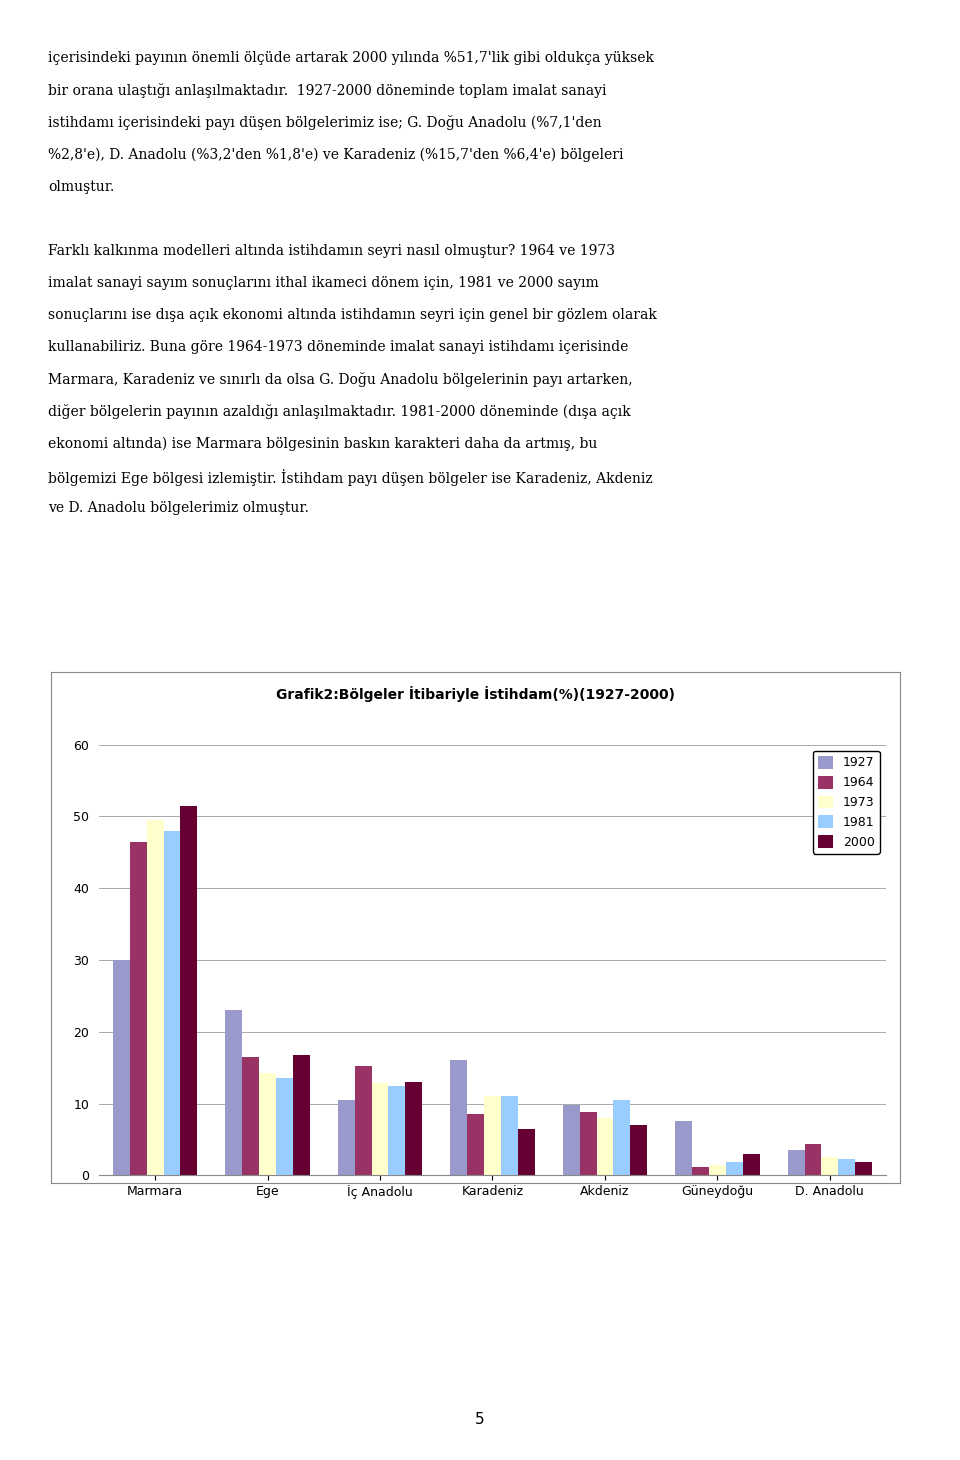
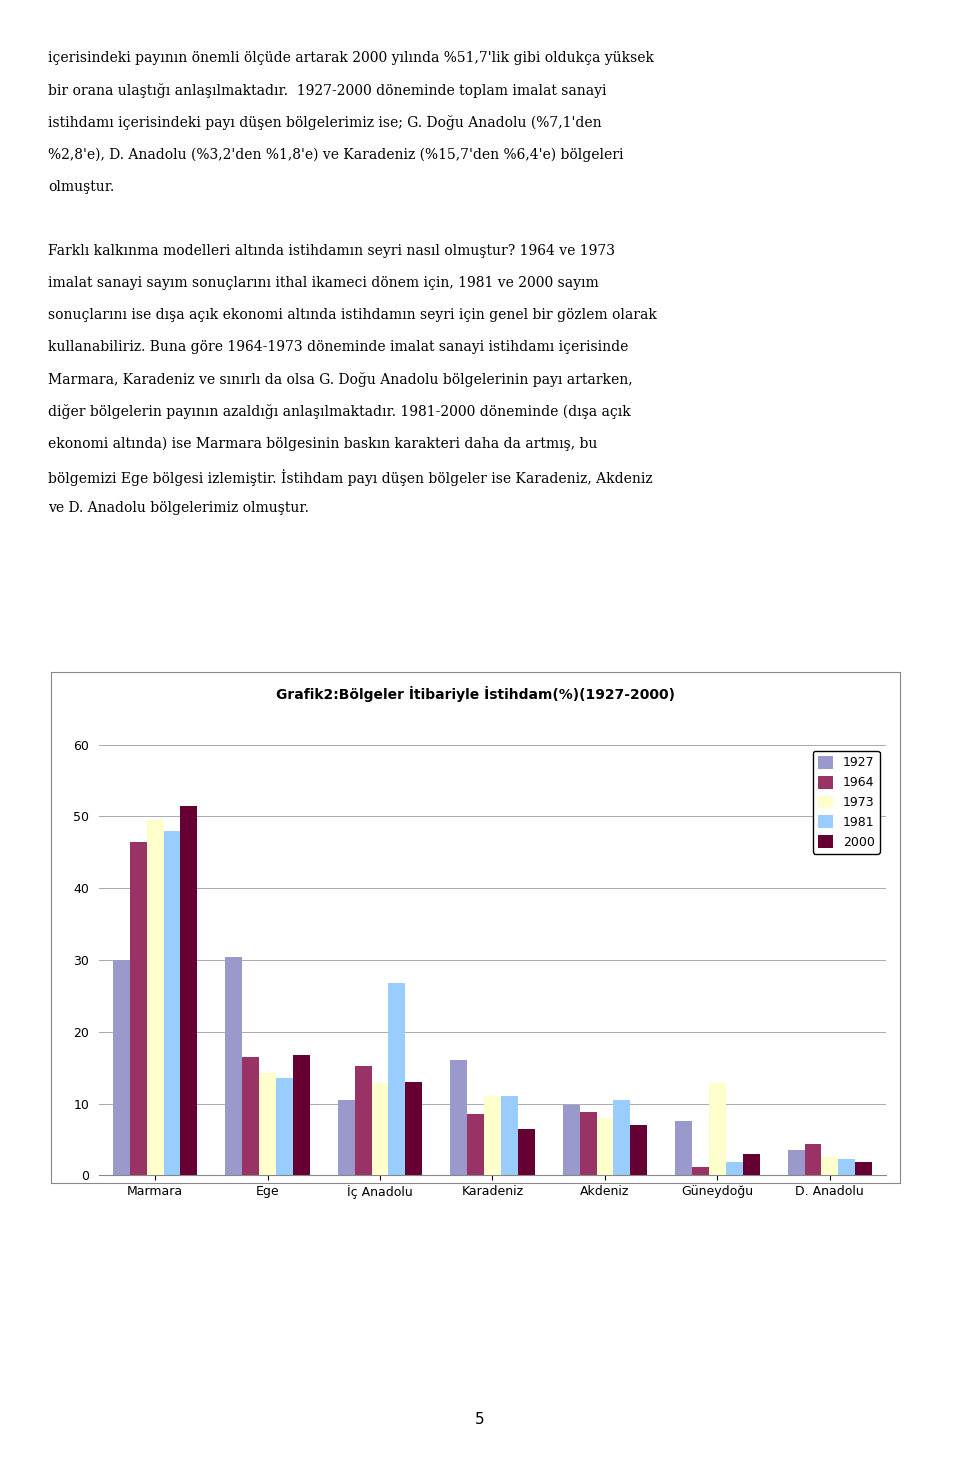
1927/Ege: 23.0 -> 30.4
1981/İç Anadolu: 12.5 -> 26.8
1973/Güneydoğu: 1.5 -> 12.8
